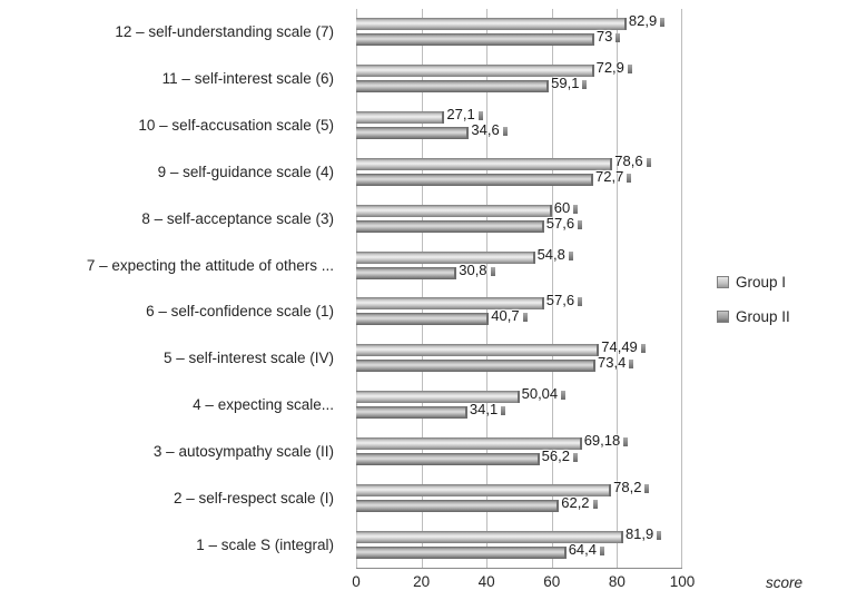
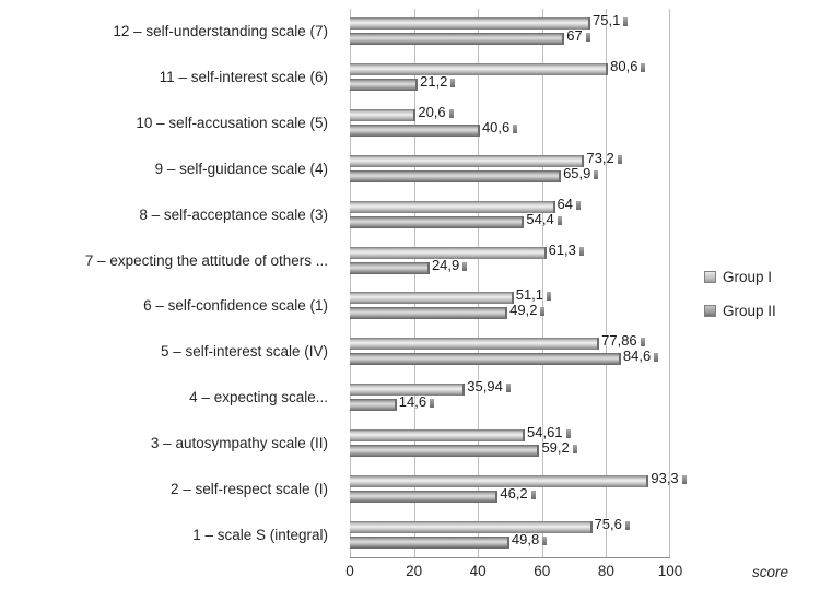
Group I/12 – self-understanding scale (7): 82,9 -> 75,1
Group II/12 – self-understanding scale (7): 73 -> 67
Group I/11 – self-interest scale (6): 72,9 -> 80,6
Group II/11 – self-interest scale (6): 59,1 -> 21,2
Group I/10 – self-accusation scale (5): 27,1 -> 20,6
Group II/10 – self-accusation scale (5): 34,6 -> 40,6
Group I/9 – self-guidance scale (4): 78,6 -> 73,2
Group II/9 – self-guidance scale (4): 72,7 -> 65,9
Group I/8 – self-acceptance scale (3): 60 -> 64
Group II/8 – self-acceptance scale (3): 57,6 -> 54,4
Group I/7 – expecting the attitude of others ...: 54,8 -> 61,3
Group II/7 – expecting the attitude of others ...: 30,8 -> 24,9
Group I/6 – self-confidence scale (1): 57,6 -> 51,1
Group II/6 – self-confidence scale (1): 40,7 -> 49,2
Group I/5 – self-interest scale (IV): 74,49 -> 77,86
Group II/5 – self-interest scale (IV): 73,4 -> 84,6
Group I/4 – expecting scale...: 50,04 -> 35,94
Group II/4 – expecting scale...: 34,1 -> 14,6
Group I/3 – autosympathy scale (II): 69,18 -> 54,61
Group II/3 – autosympathy scale (II): 56,2 -> 59,2
Group I/2 – self-respect scale (I): 78,2 -> 93,3
Group II/2 – self-respect scale (I): 62,2 -> 46,2
Group I/1 – scale S (integral): 81,9 -> 75,6
Group II/1 – scale S (integral): 64,4 -> 49,8
